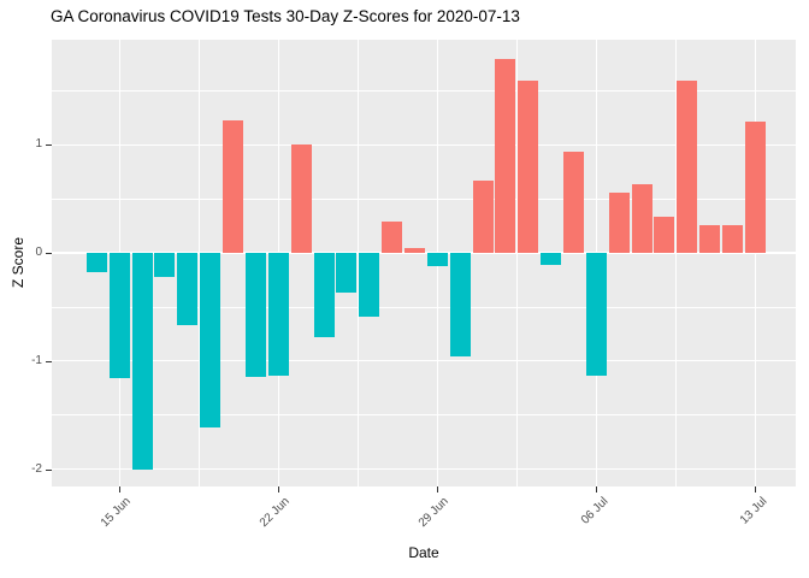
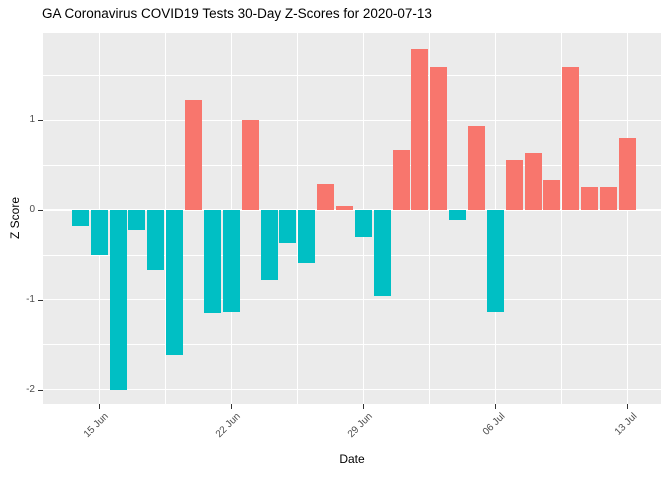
15 Jun: -1.2 -> -0.5
29 Jun: -0.1 -> -0.3
13 Jul: 1.2 -> 0.8
